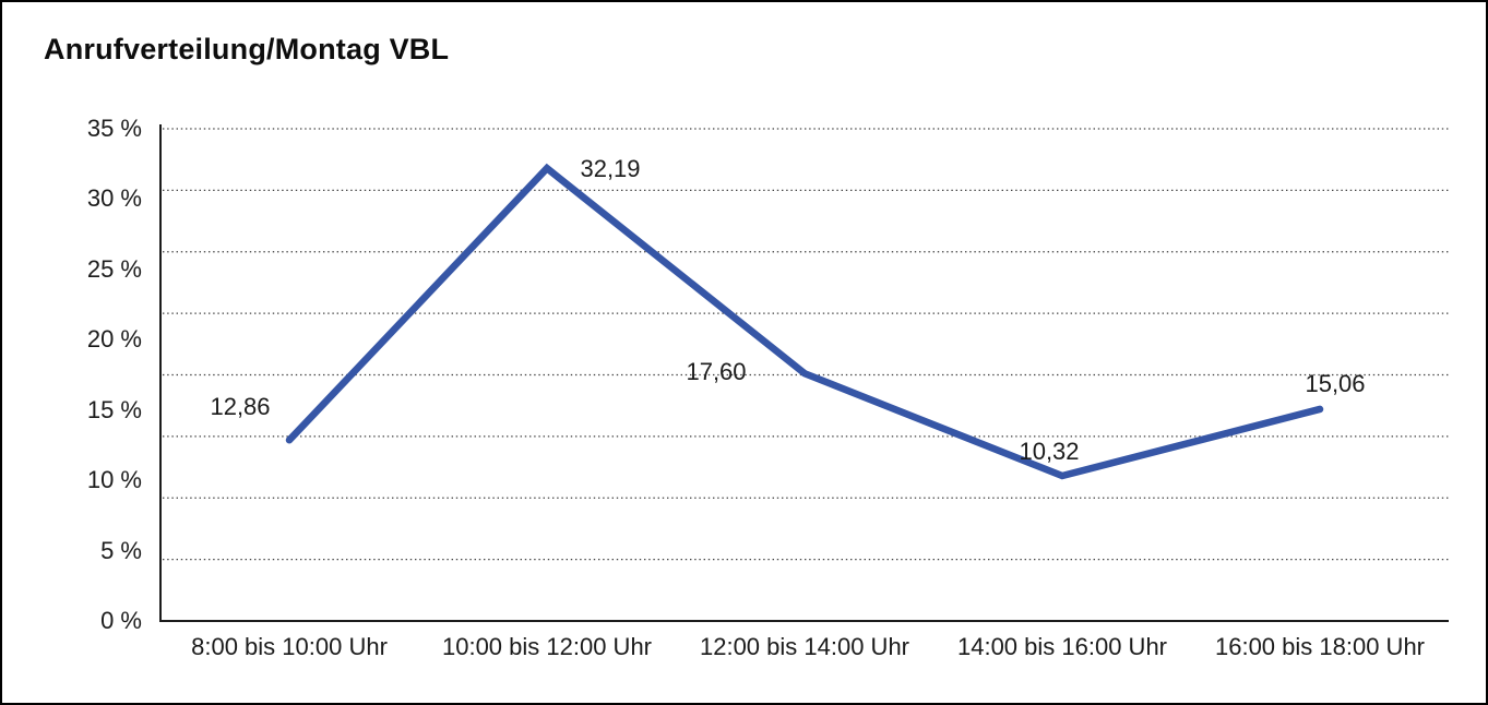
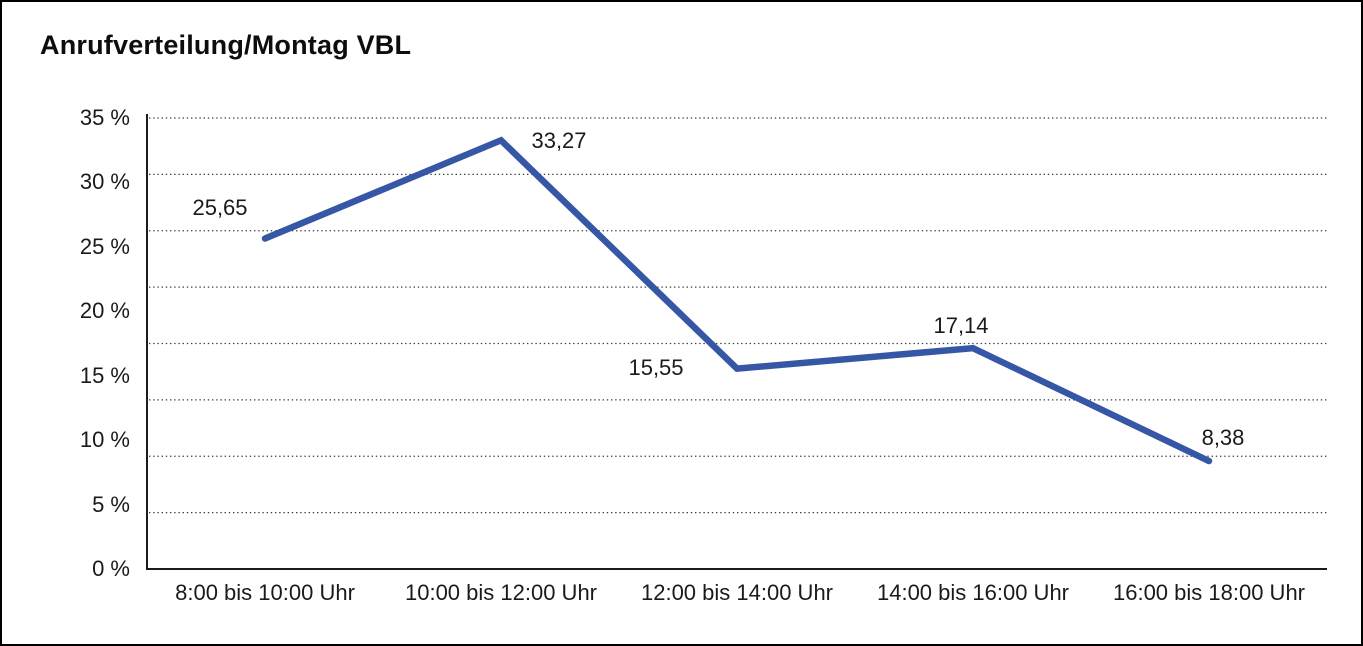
8:00 bis 10:00 Uhr: 12,86 -> 25,65
10:00 bis 12:00 Uhr: 32,19 -> 33,27
12:00 bis 14:00 Uhr: 17,60 -> 15,55
14:00 bis 16:00 Uhr: 10,32 -> 17,14
16:00 bis 18:00 Uhr: 15,06 -> 8,38
